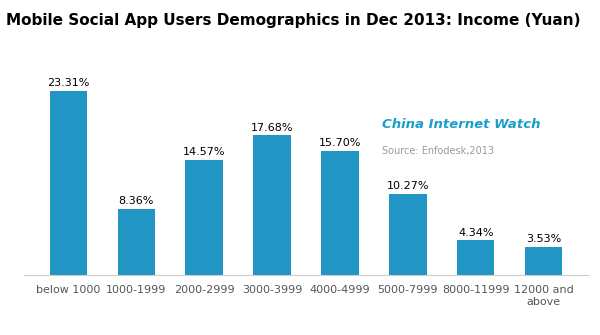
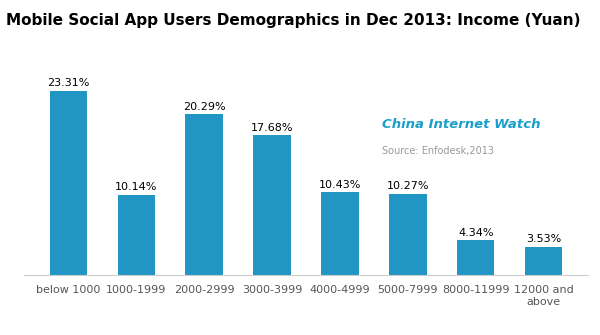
1000-1999: 8.36% -> 10.14%
2000-2999: 14.57% -> 20.29%
4000-4999: 15.70% -> 10.43%
